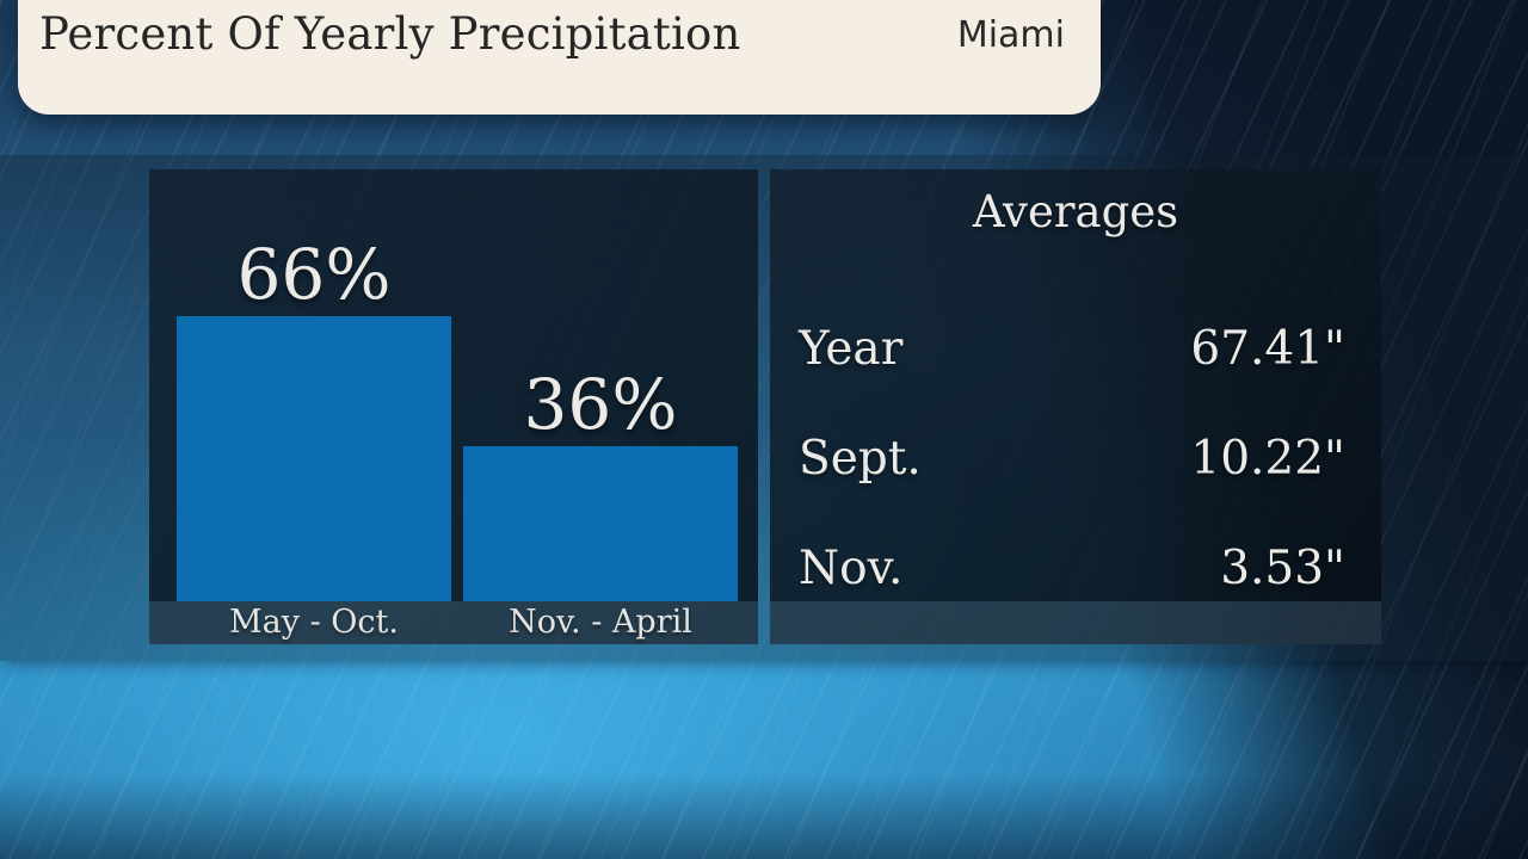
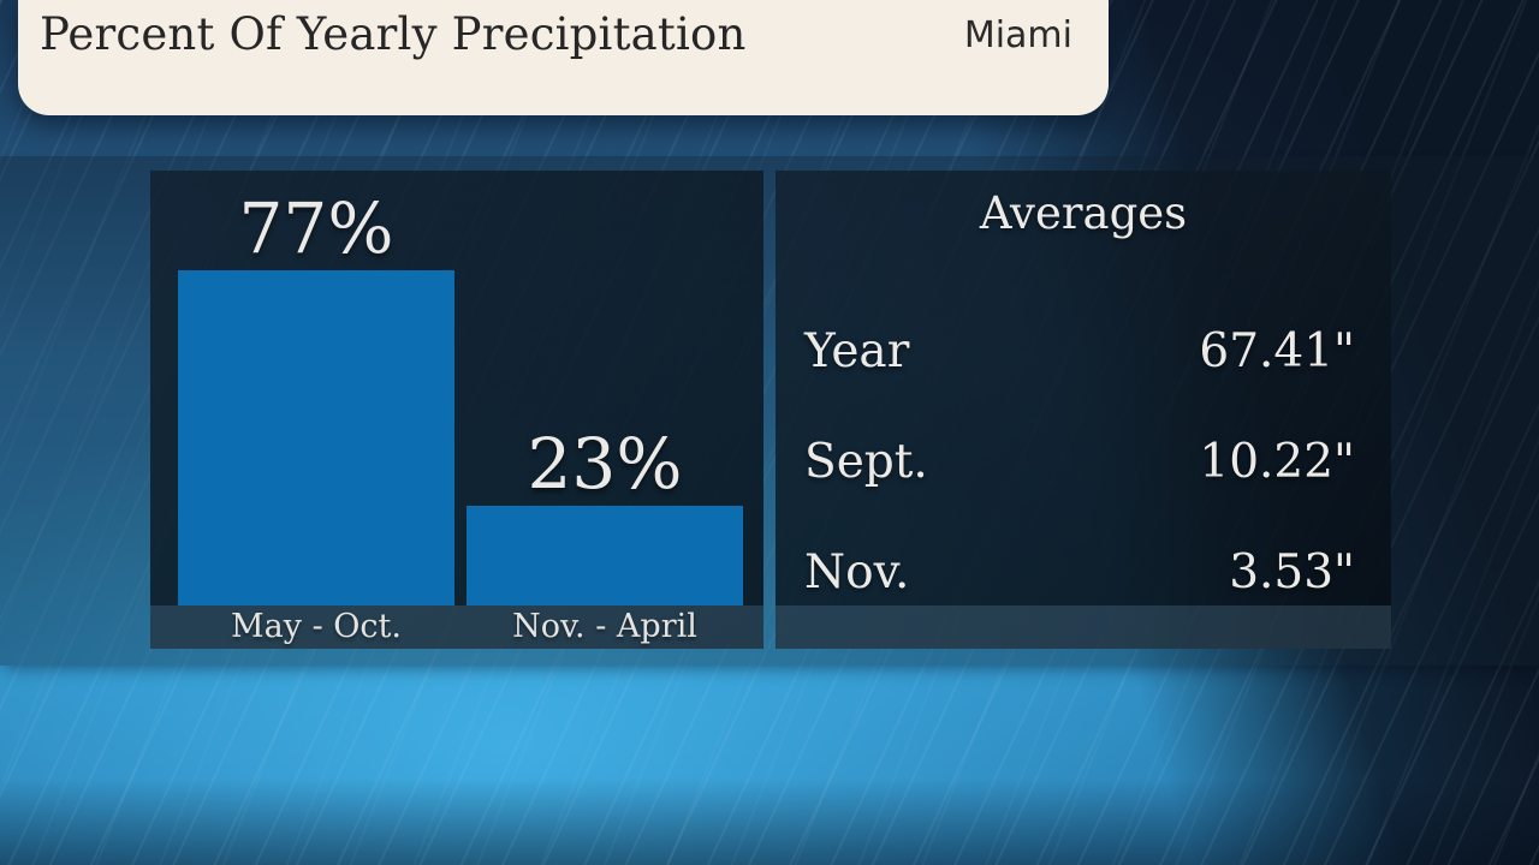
May - Oct.: 66% -> 77%
Nov. - April: 36% -> 23%
